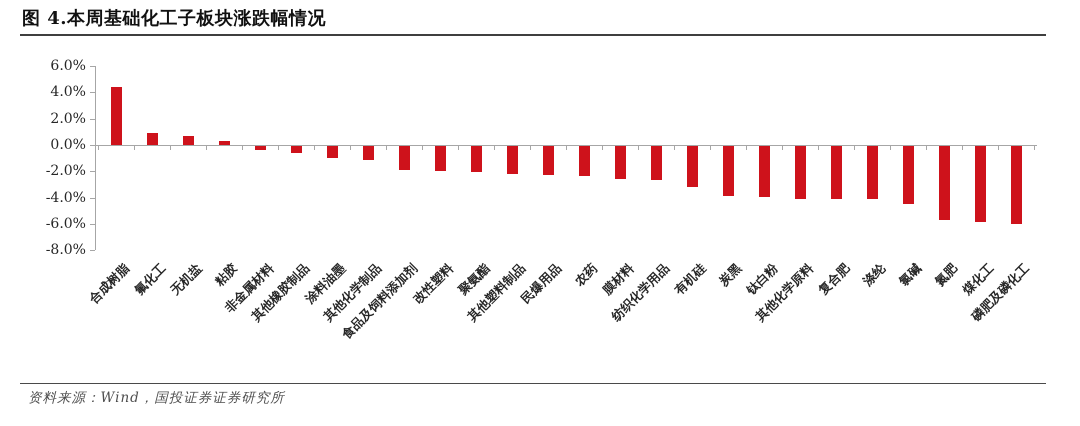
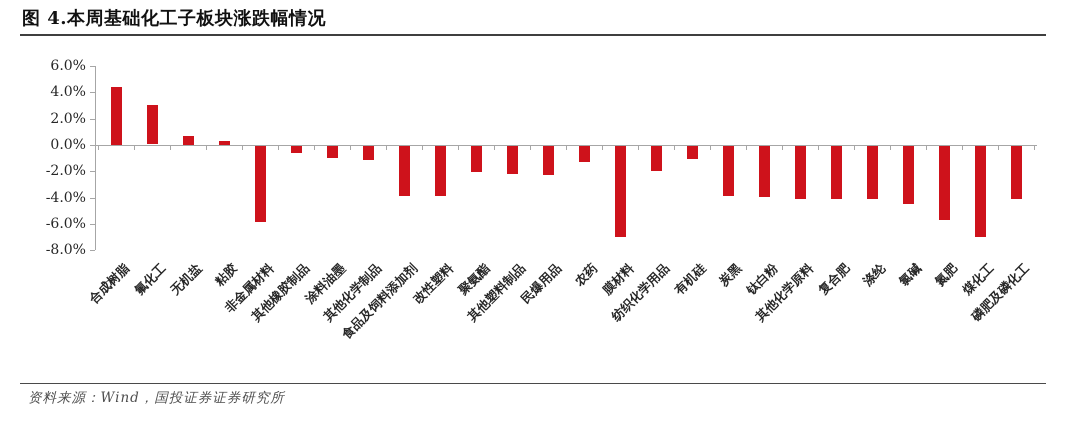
氟化工: 0.9% -> 3.0%
非金属材料: -0.3% -> -5.8%
食品及饲料添加剂: -1.8% -> -3.8%
改性塑料: -1.9% -> -3.8%
农药: -2.3% -> -1.2%
膜材料: -2.5% -> -6.9%
纺织化学用品: -2.6% -> -1.9%
有机硅: -3.1% -> -1.0%
煤化工: -5.8% -> -6.9%
磷肥及磷化工: -5.9% -> -4.0%
